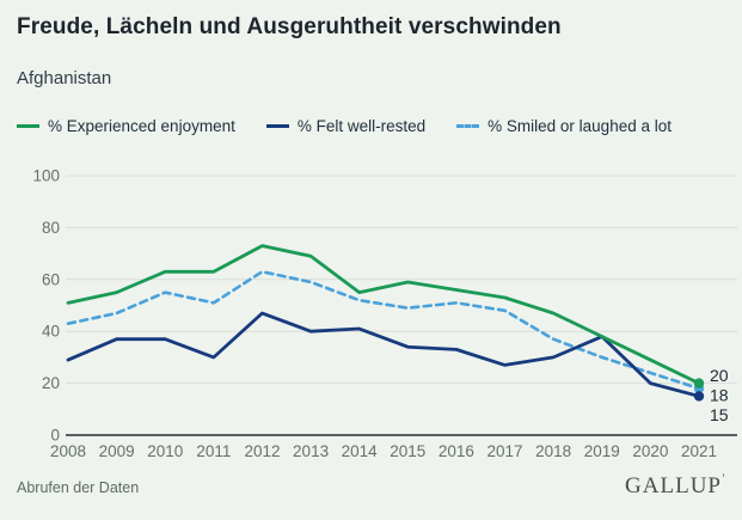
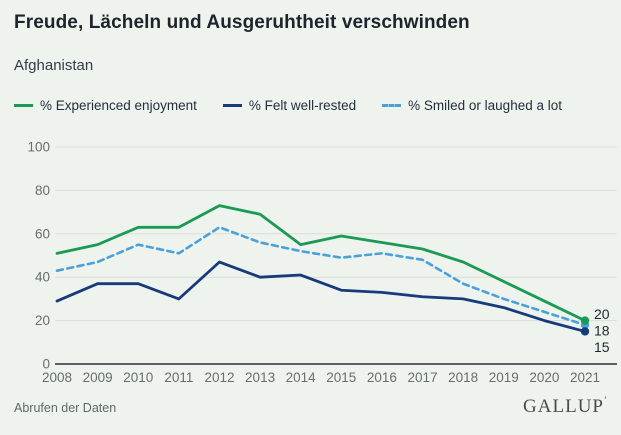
% Smiled or laughed a lot/2013: 59 -> 56
% Felt well-rested/2017: 27 -> 31
% Felt well-rested/2019: 38 -> 26
